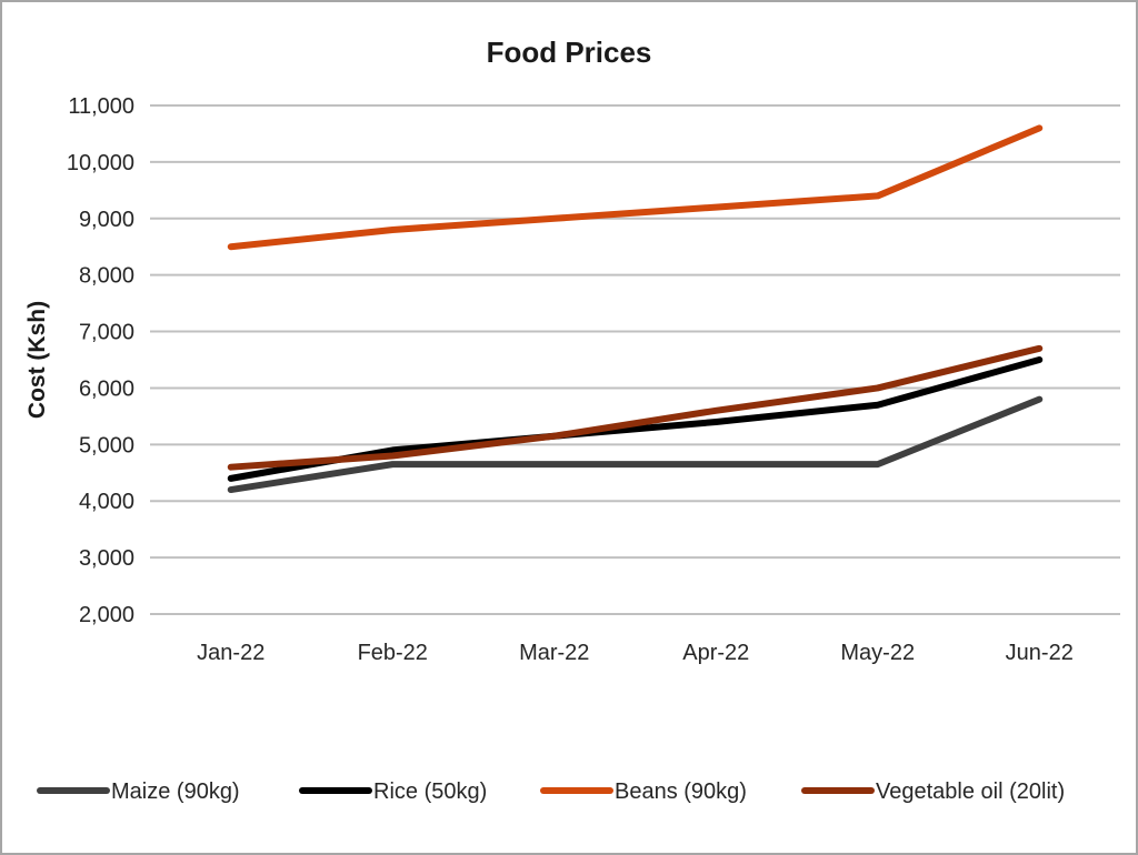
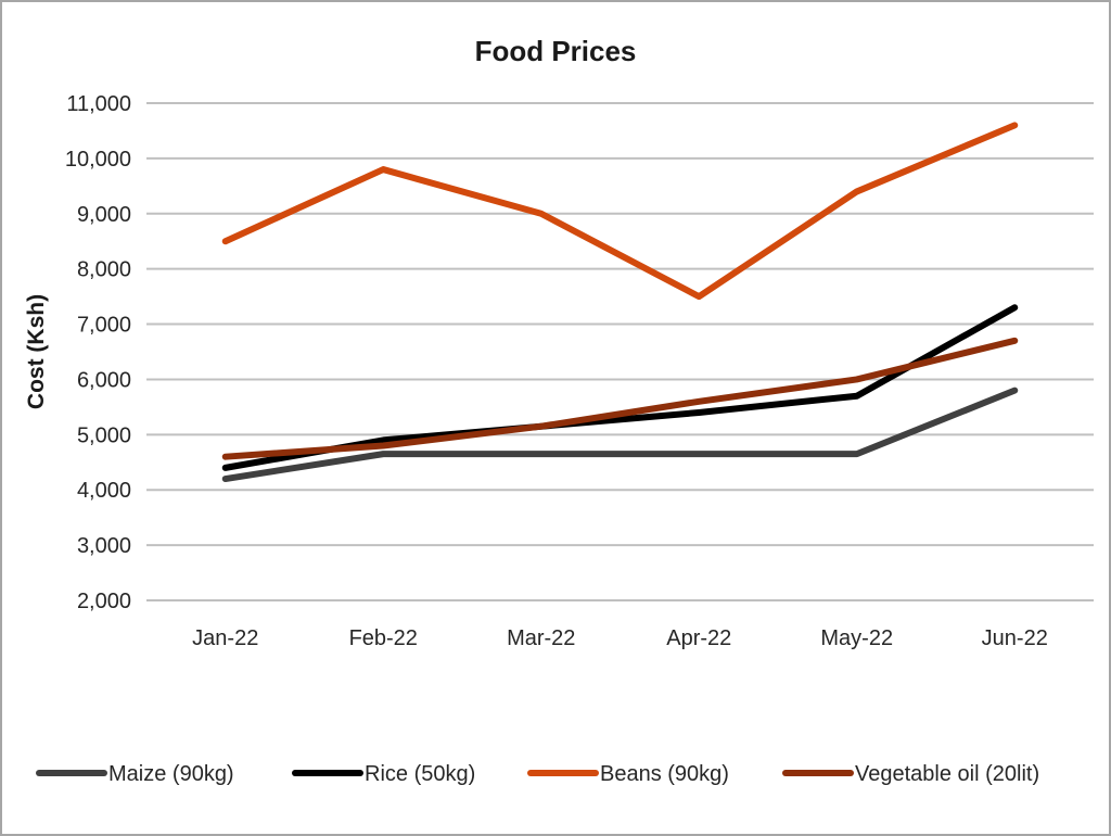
Beans (90kg)/Feb-22: 8800 -> 9800
Beans (90kg)/Apr-22: 9200 -> 7500
Rice (50kg)/Jun-22: 6500 -> 7300
